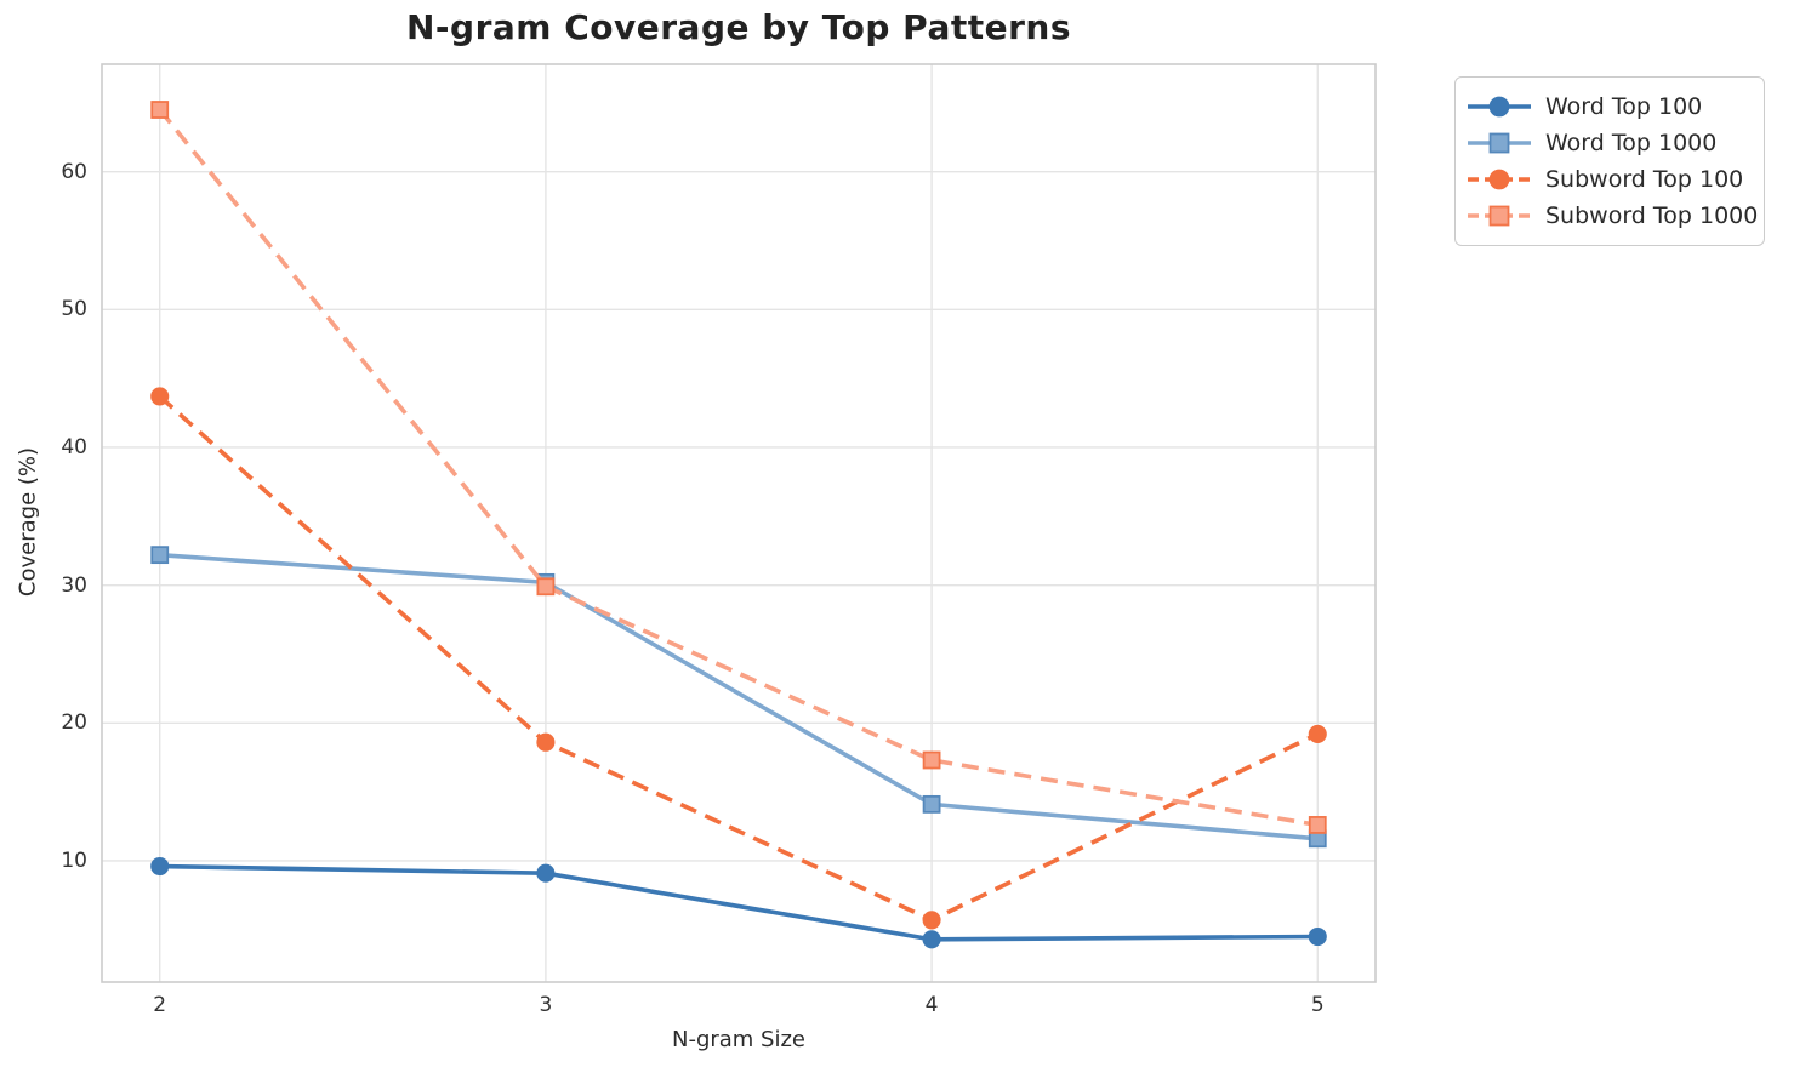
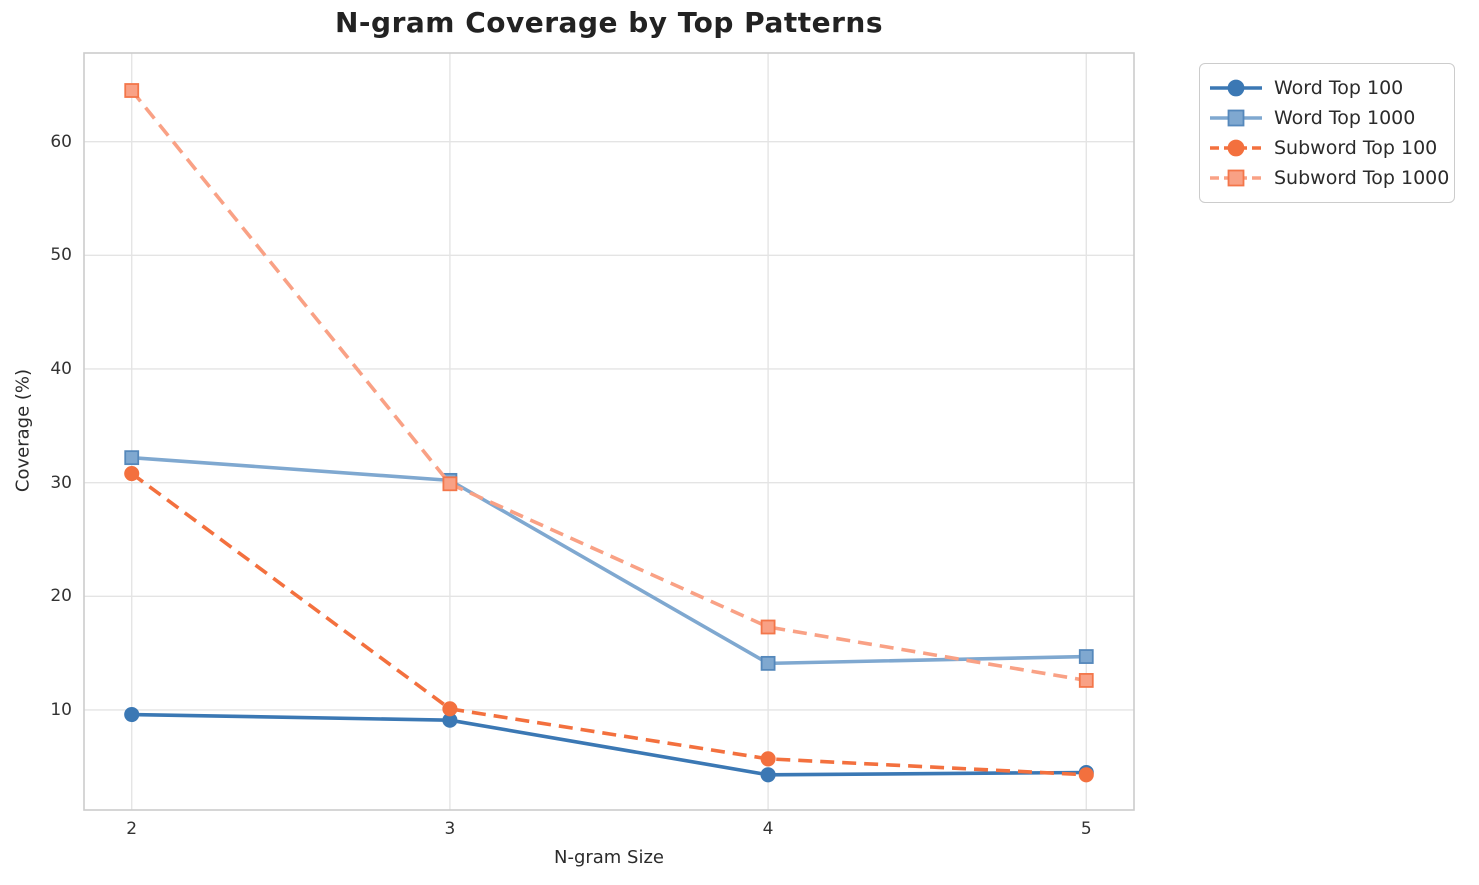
Subword Top 100/2: 43.7 -> 30.8
Subword Top 100/3: 18.6 -> 10.1
Word Top 1000/5: 11.6 -> 14.7
Subword Top 100/5: 19.2 -> 4.3
